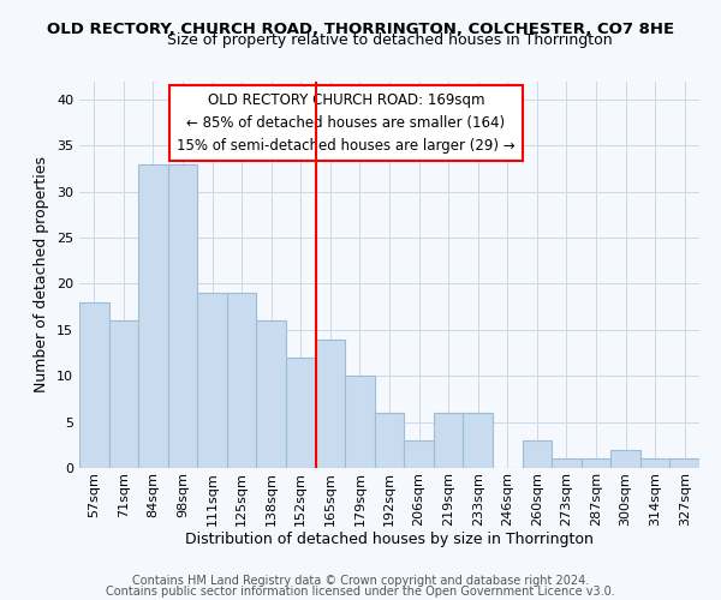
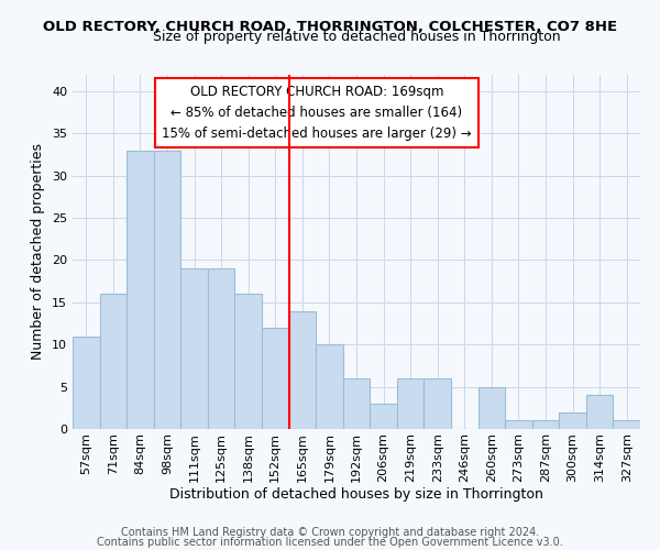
57sqm: 18 -> 11
260sqm: 3 -> 5
314sqm: 1 -> 4
